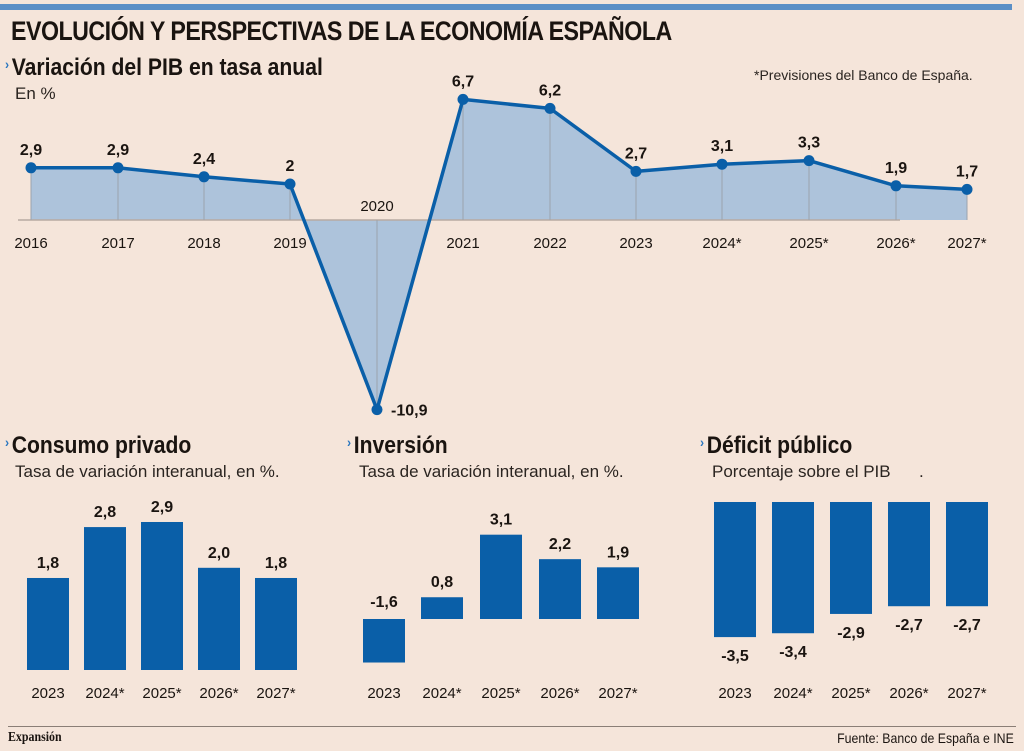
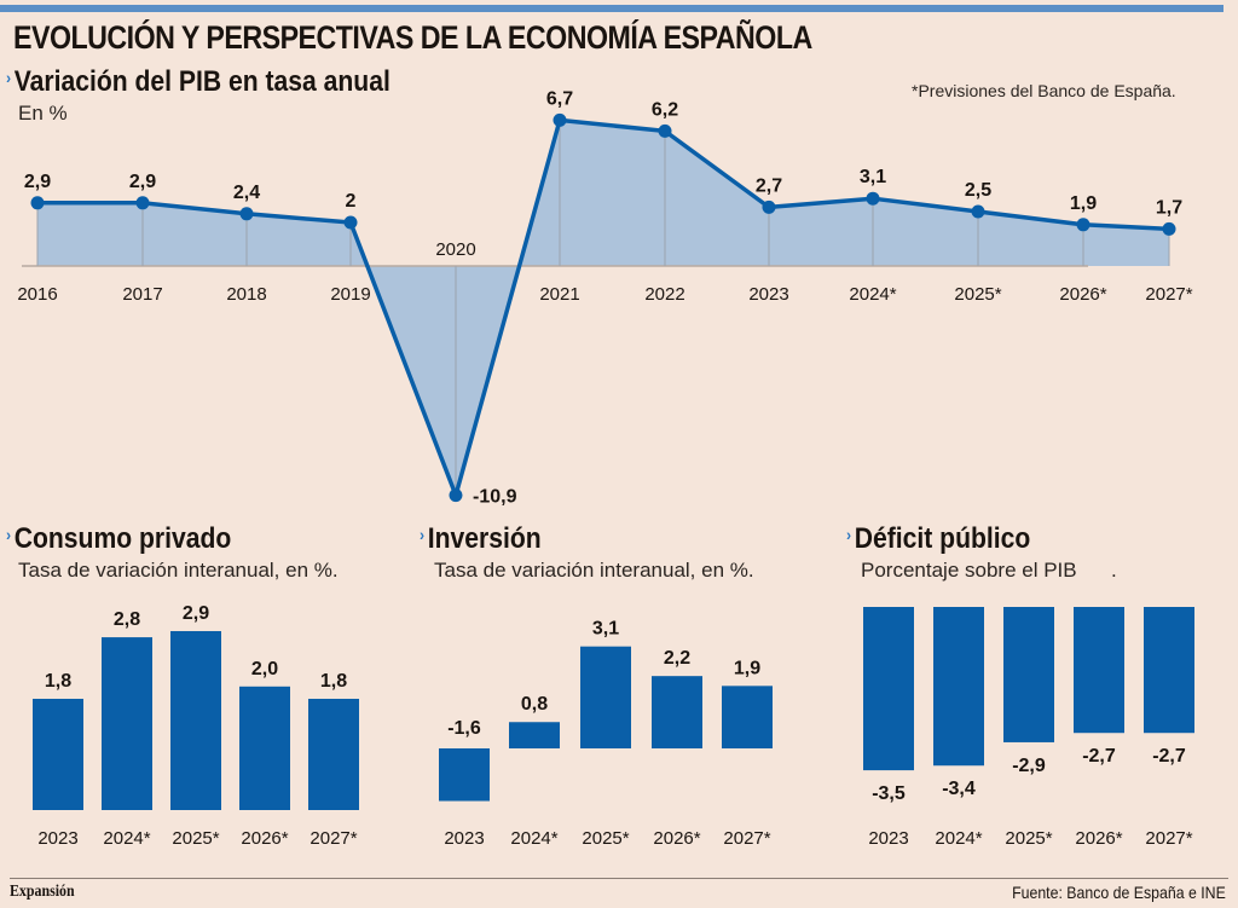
Variación del PIB en tasa anual/2025*: 3,3 -> 2,5
